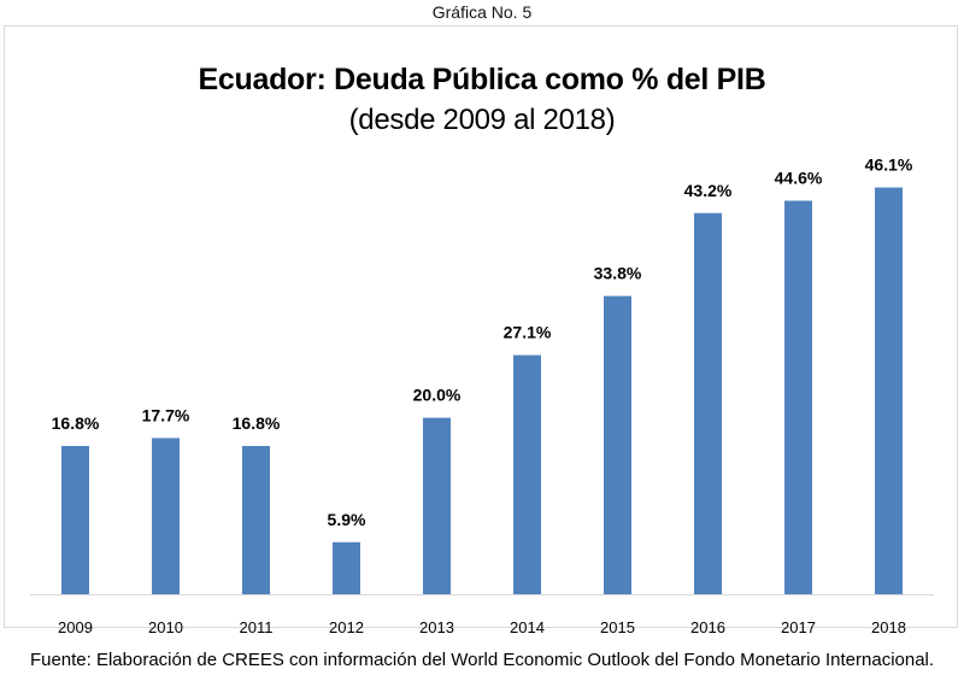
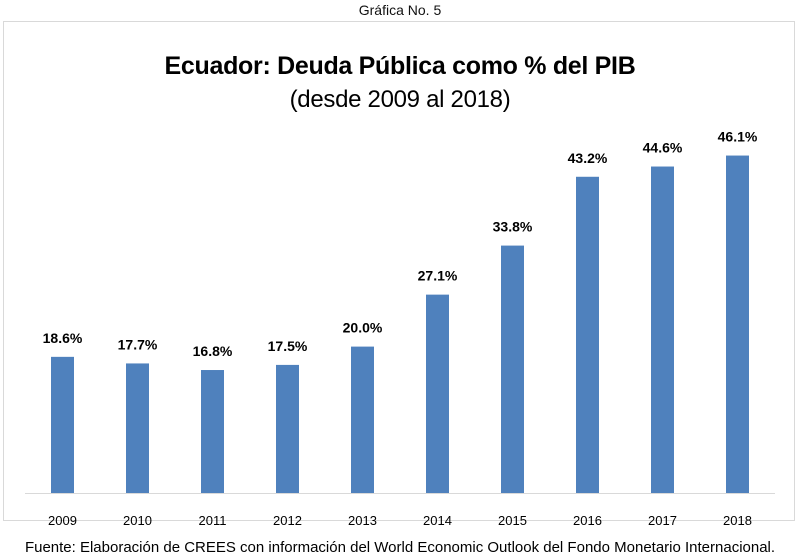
2009: 16.8% -> 18.6%
2012: 5.9% -> 17.5%
